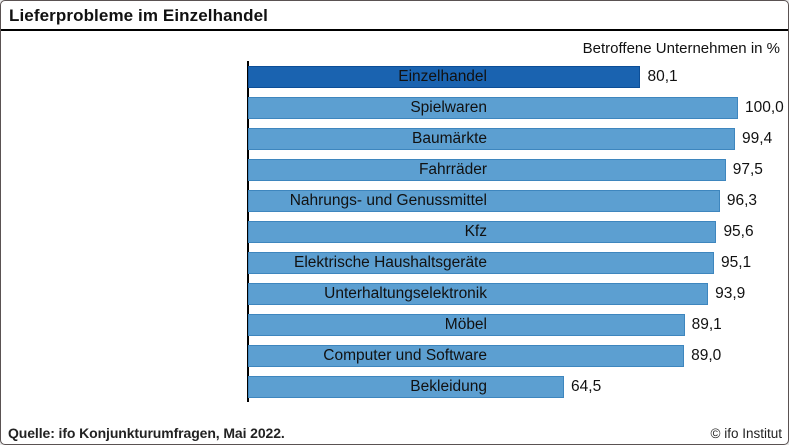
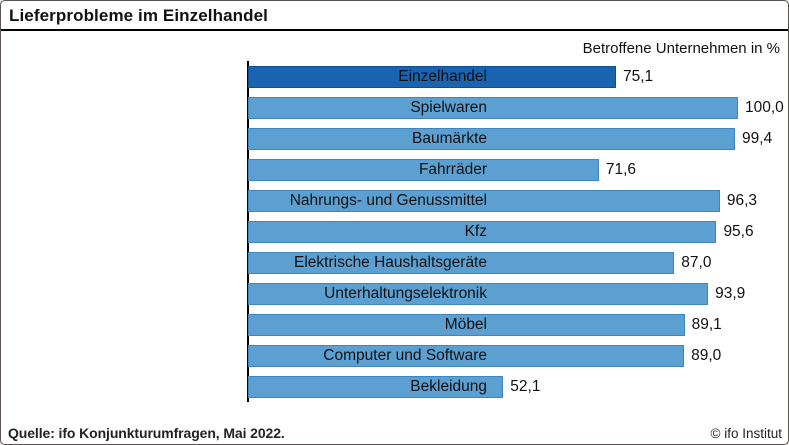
Einzelhandel: 80,1 -> 75,1
Fahrräder: 97,5 -> 71,6
Elektrische Haushaltsgeräte: 95,1 -> 87,0
Bekleidung: 64,5 -> 52,1
